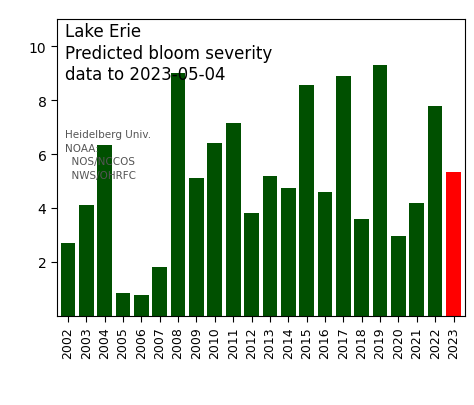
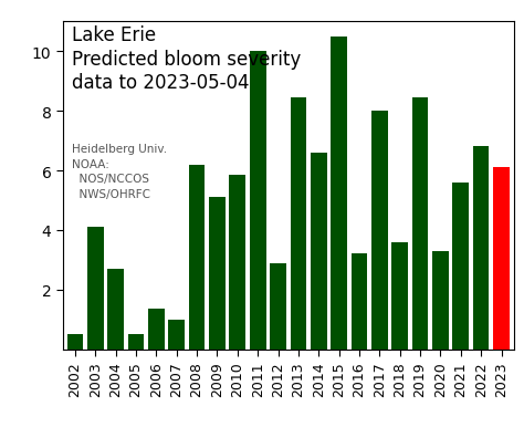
2002: 2.70 -> 0.50
2004: 6.35 -> 2.70
2005: 0.85 -> 0.50
2006: 0.75 -> 1.35
2007: 1.80 -> 1.00
2008: 9.00 -> 6.20
2010: 6.40 -> 5.85
2011: 7.15 -> 10.00
2012: 3.80 -> 2.90
2013: 5.20 -> 8.45
2014: 4.75 -> 6.60
2015: 8.55 -> 10.50
2016: 4.60 -> 3.20
2017: 8.90 -> 8.00
2019: 9.30 -> 8.45
2020: 2.95 -> 3.30
2021: 4.20 -> 5.60
2022: 7.80 -> 6.80
2023: 5.35 -> 6.10
